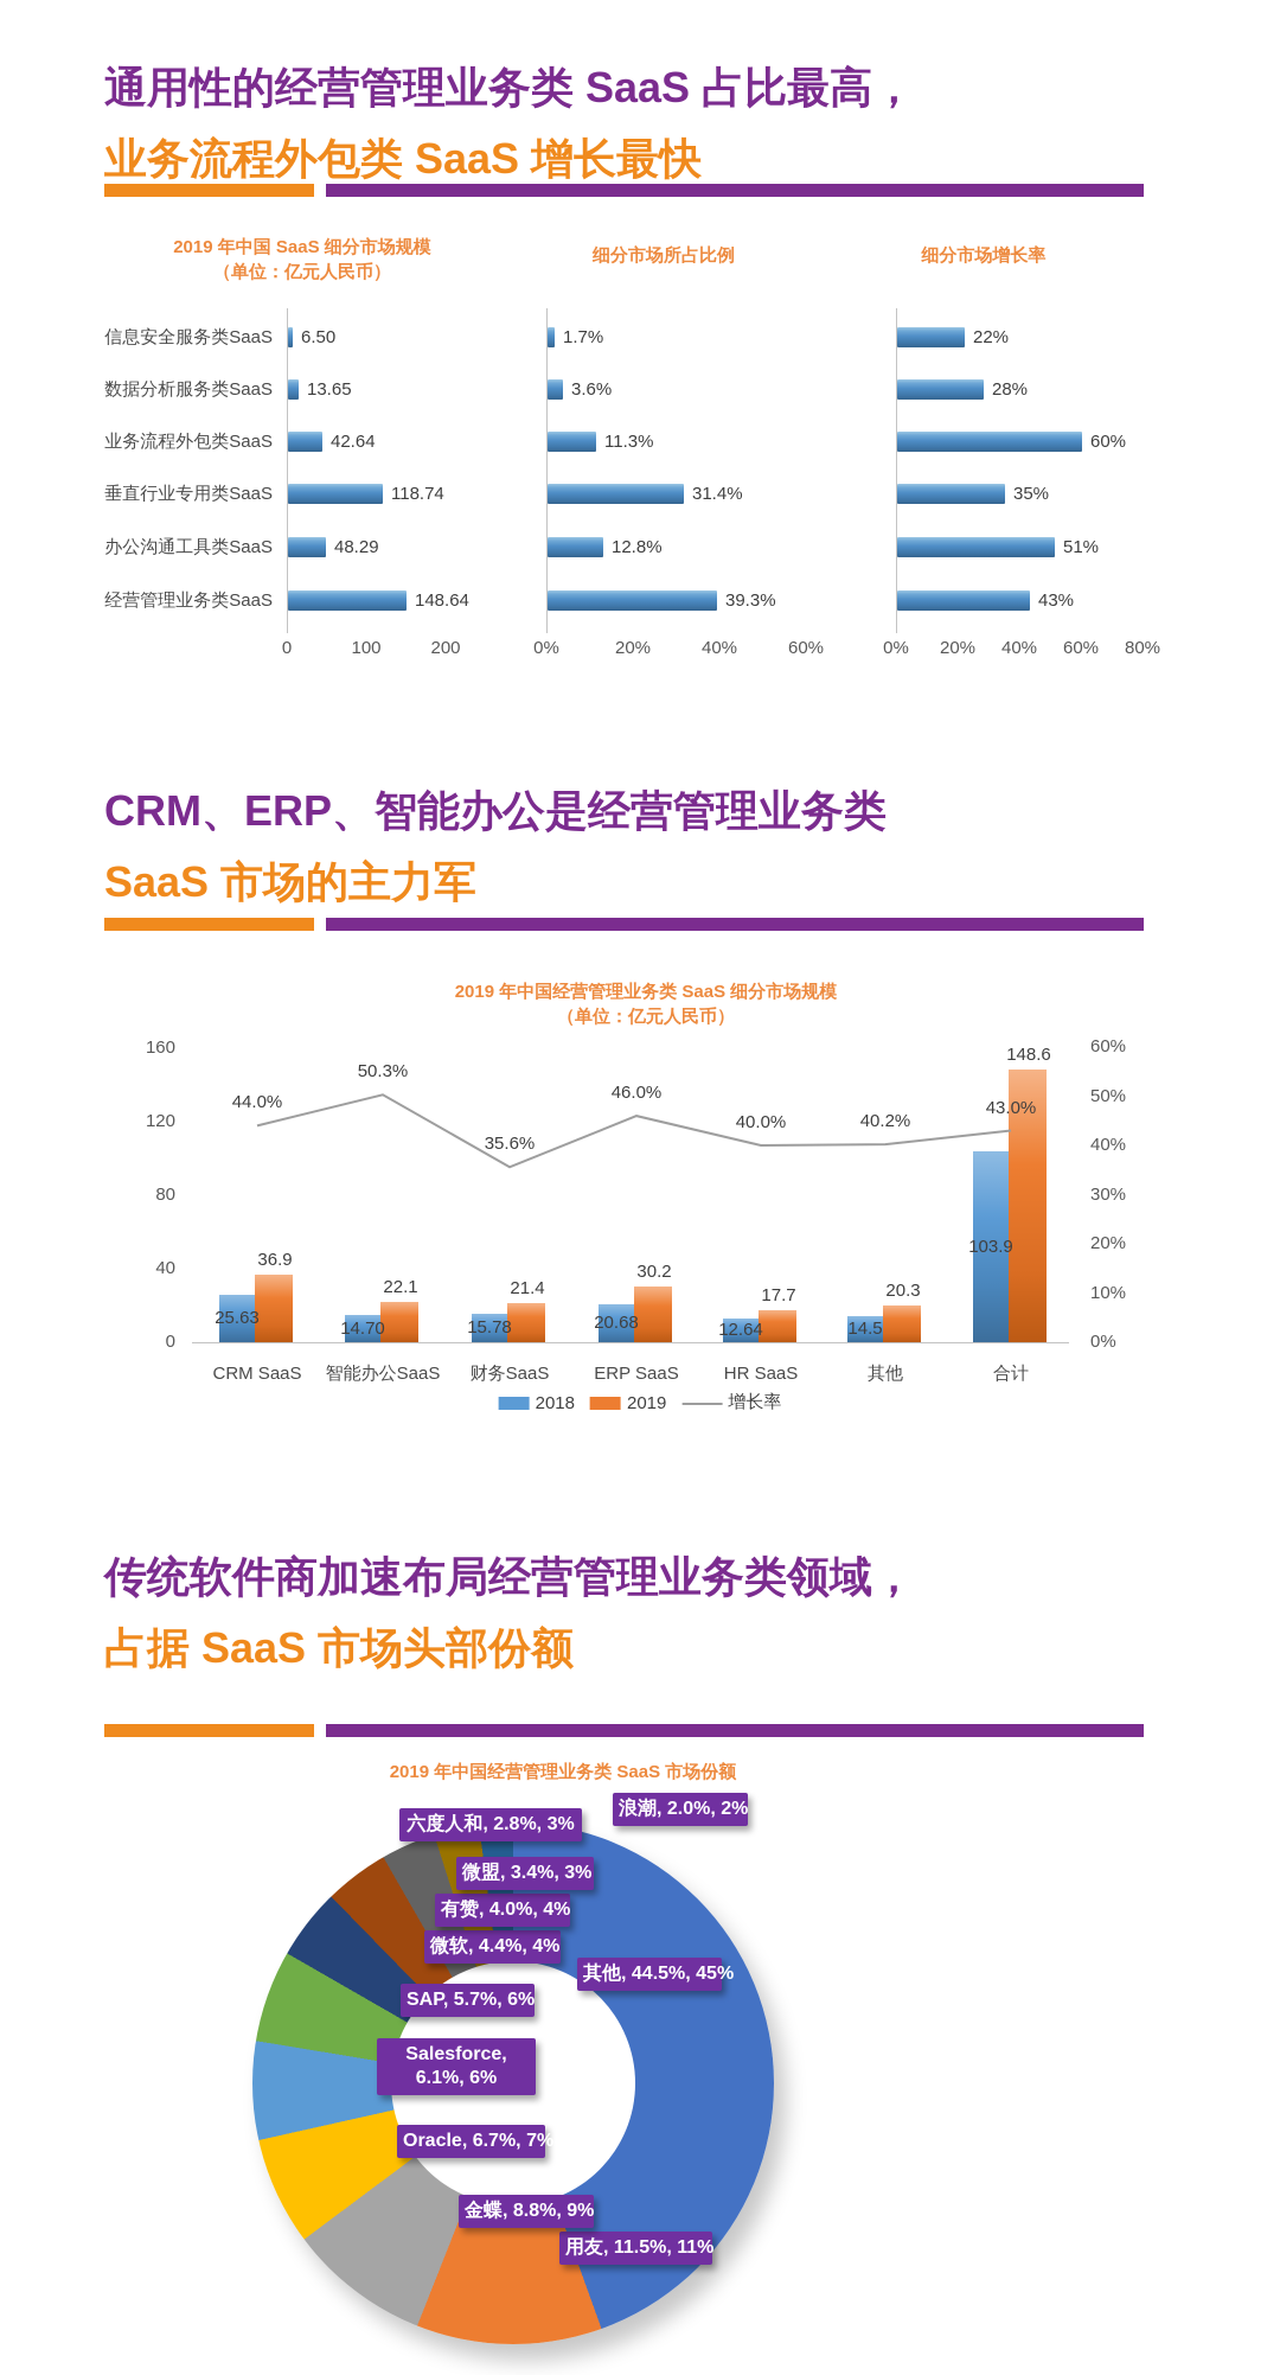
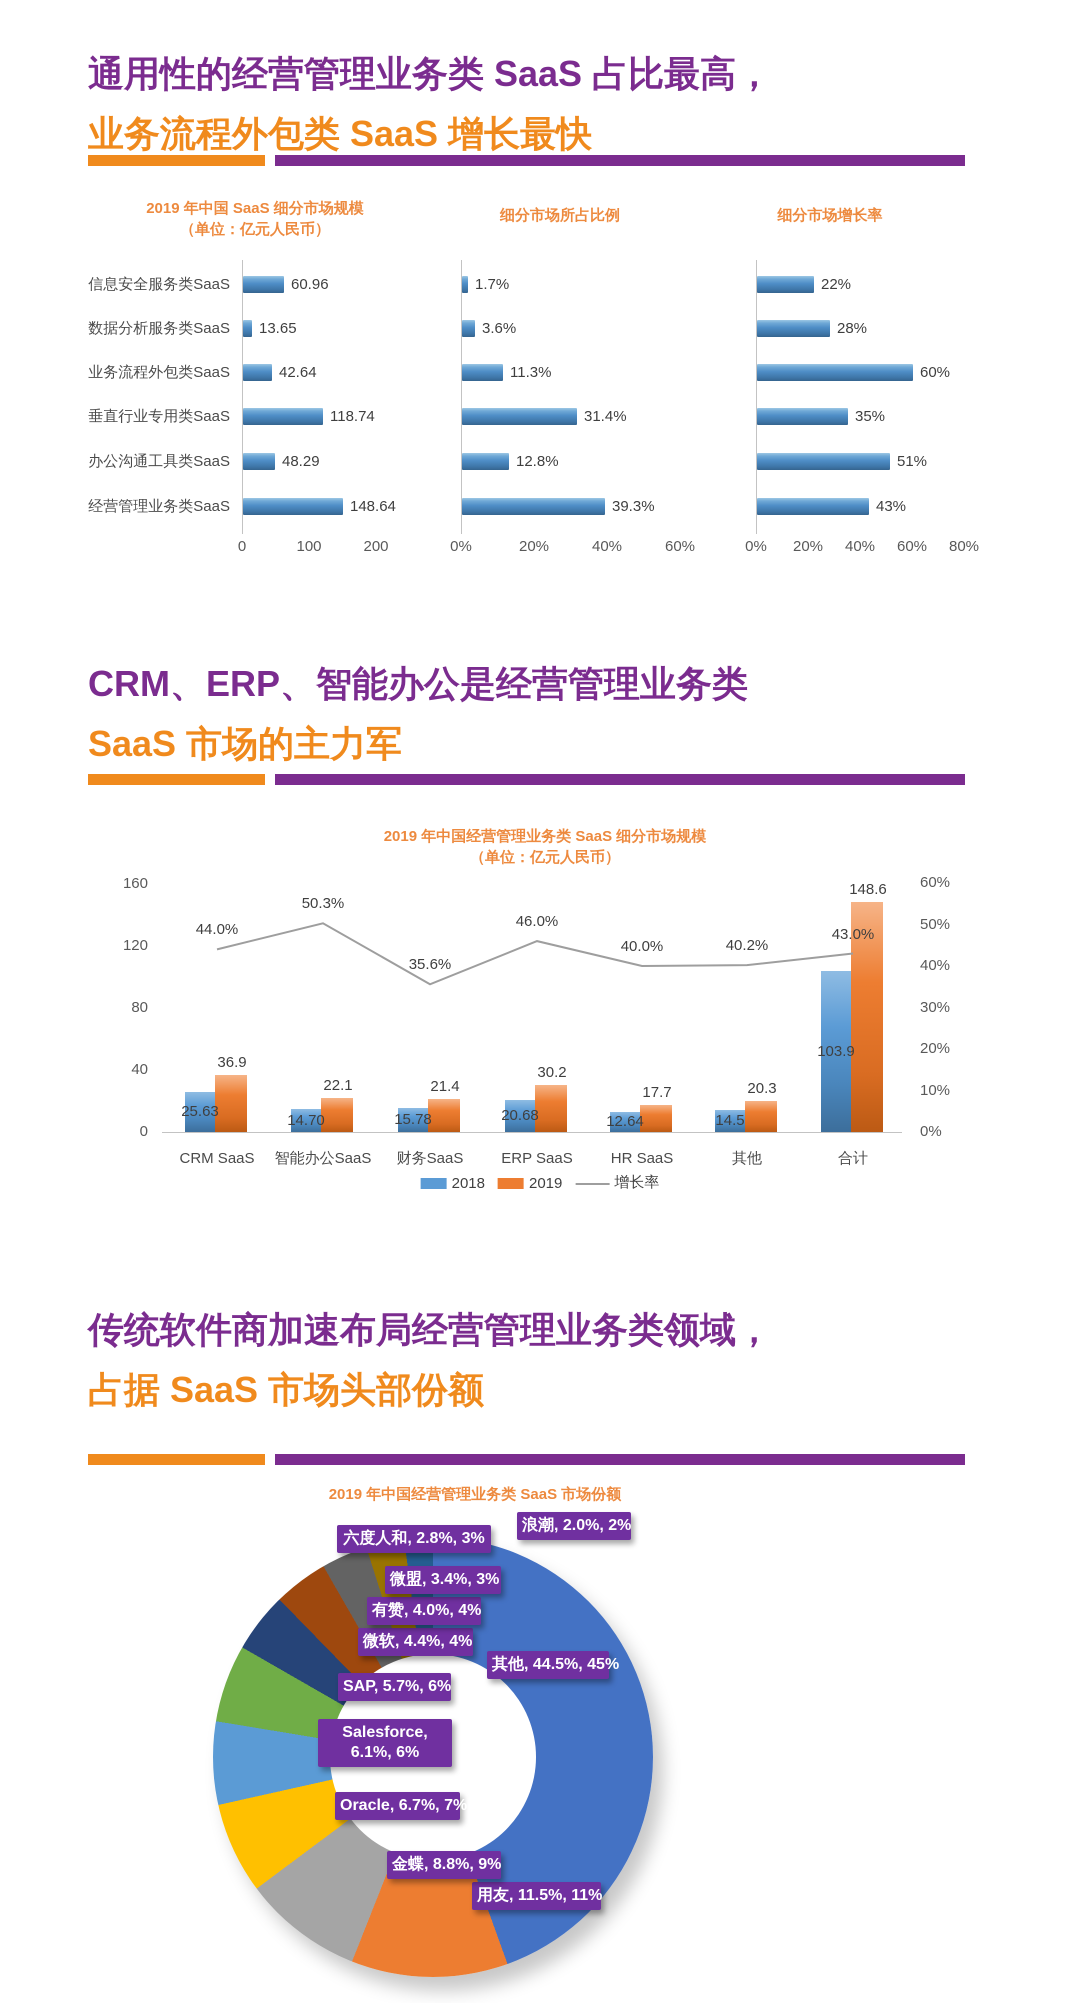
2019 年中国 SaaS 细分市场规模/信息安全服务类SaaS: 6.50 -> 60.96
